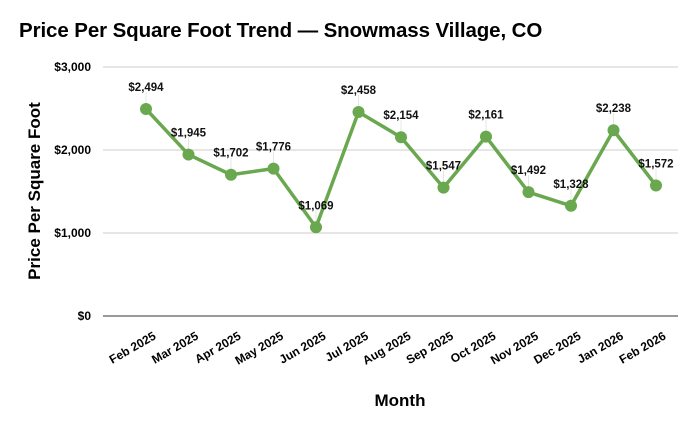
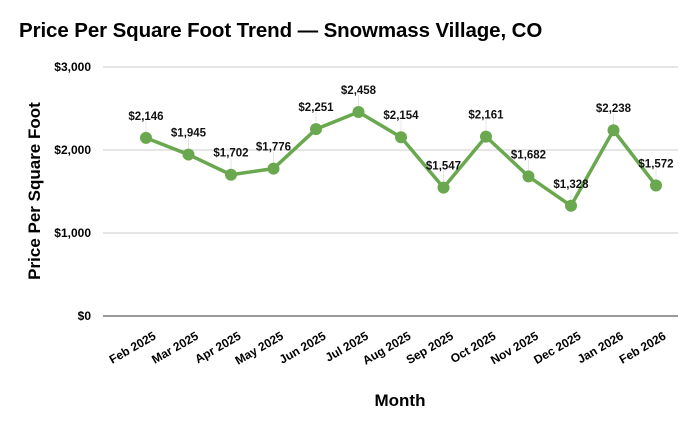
Feb 2025: $2,494 -> $2,146
Jun 2025: $1,069 -> $2,251
Nov 2025: $1,492 -> $1,682
